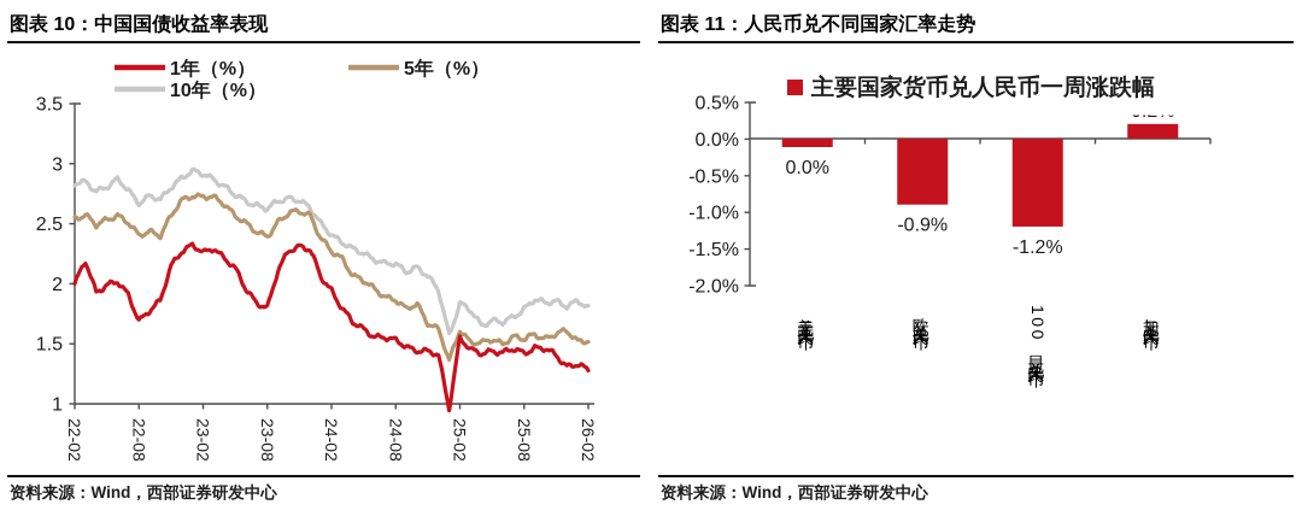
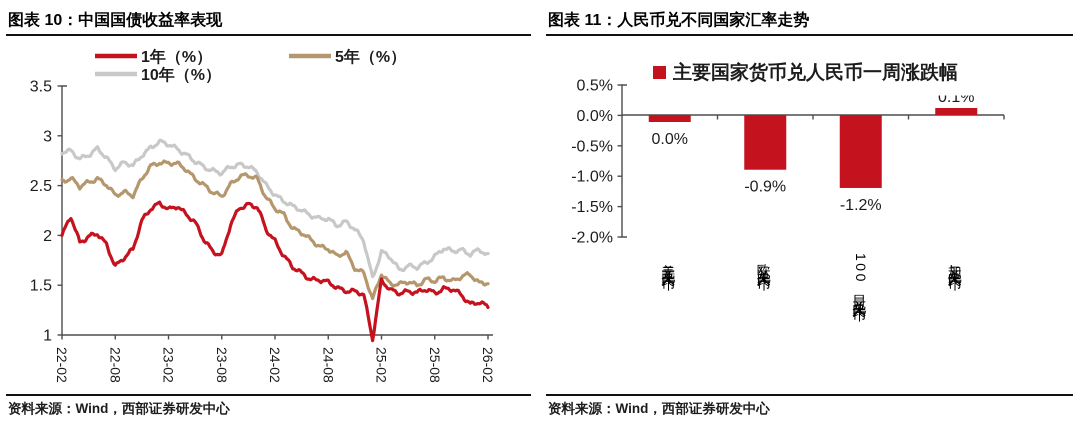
人民币兑不同国家汇率走势/加元兑人民币: 0.2% -> 0.1%
